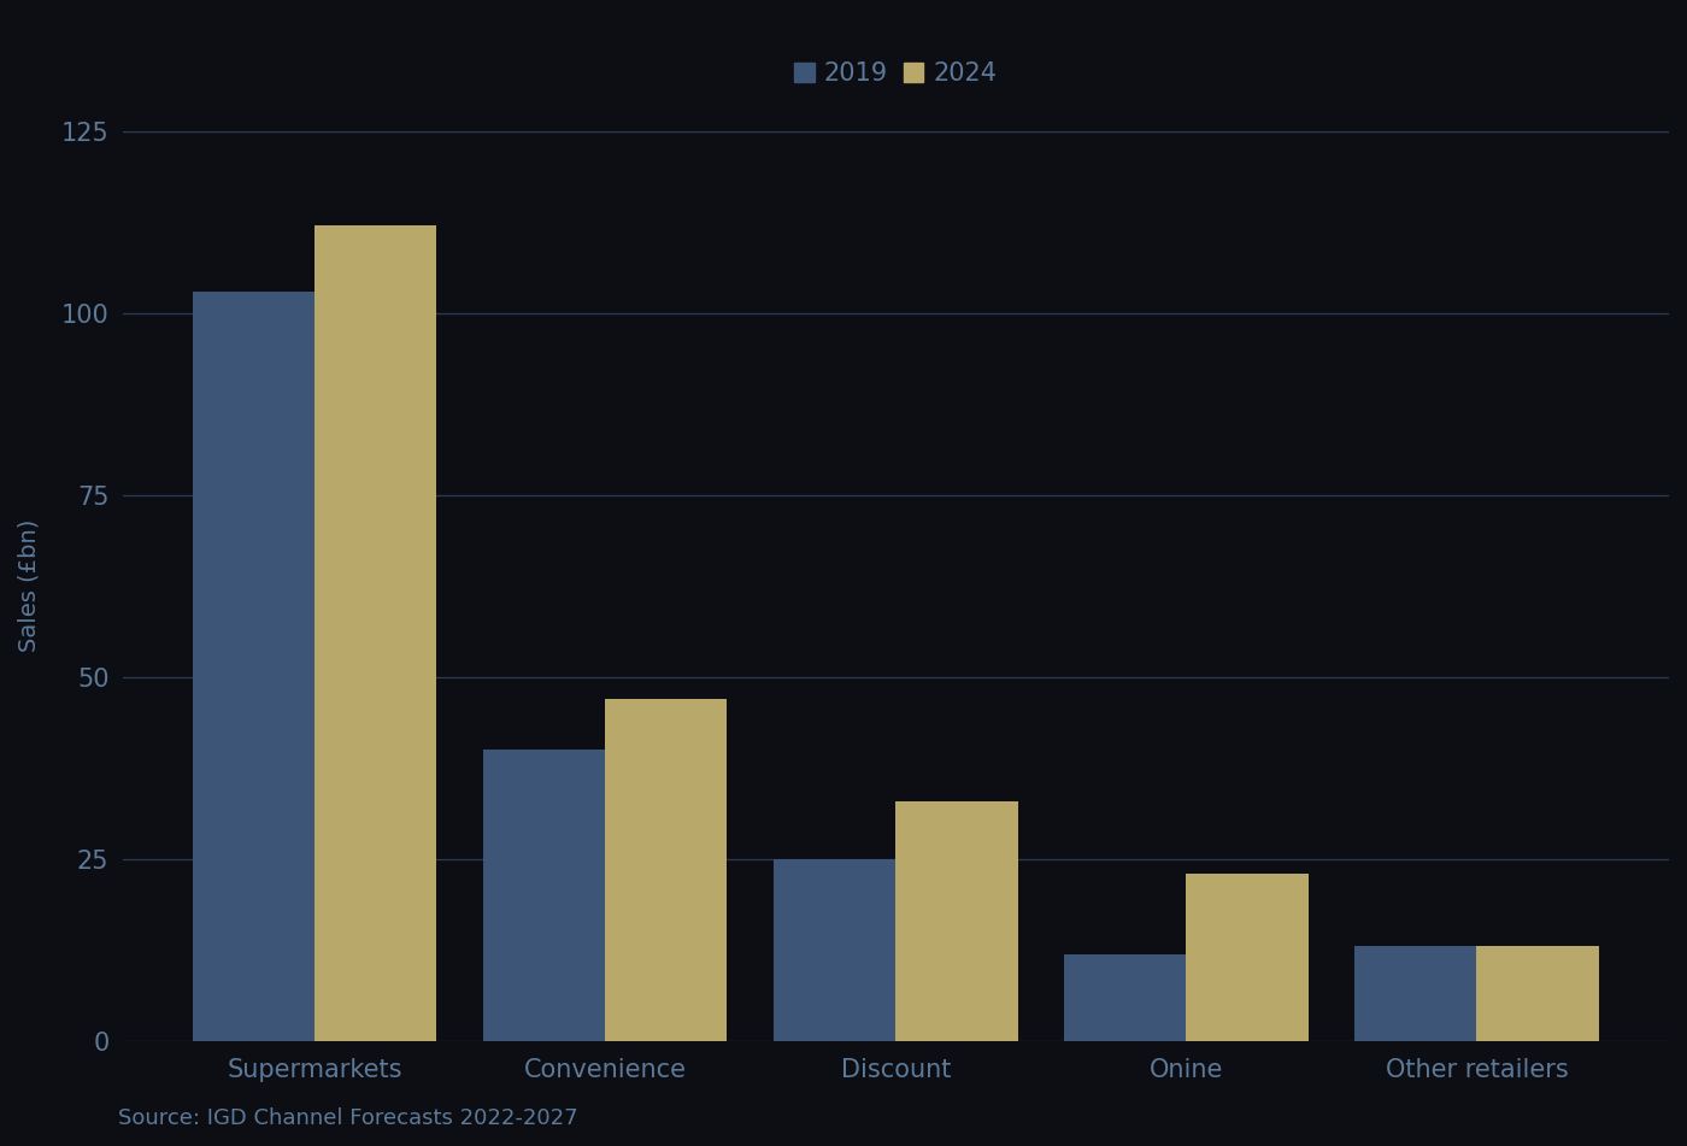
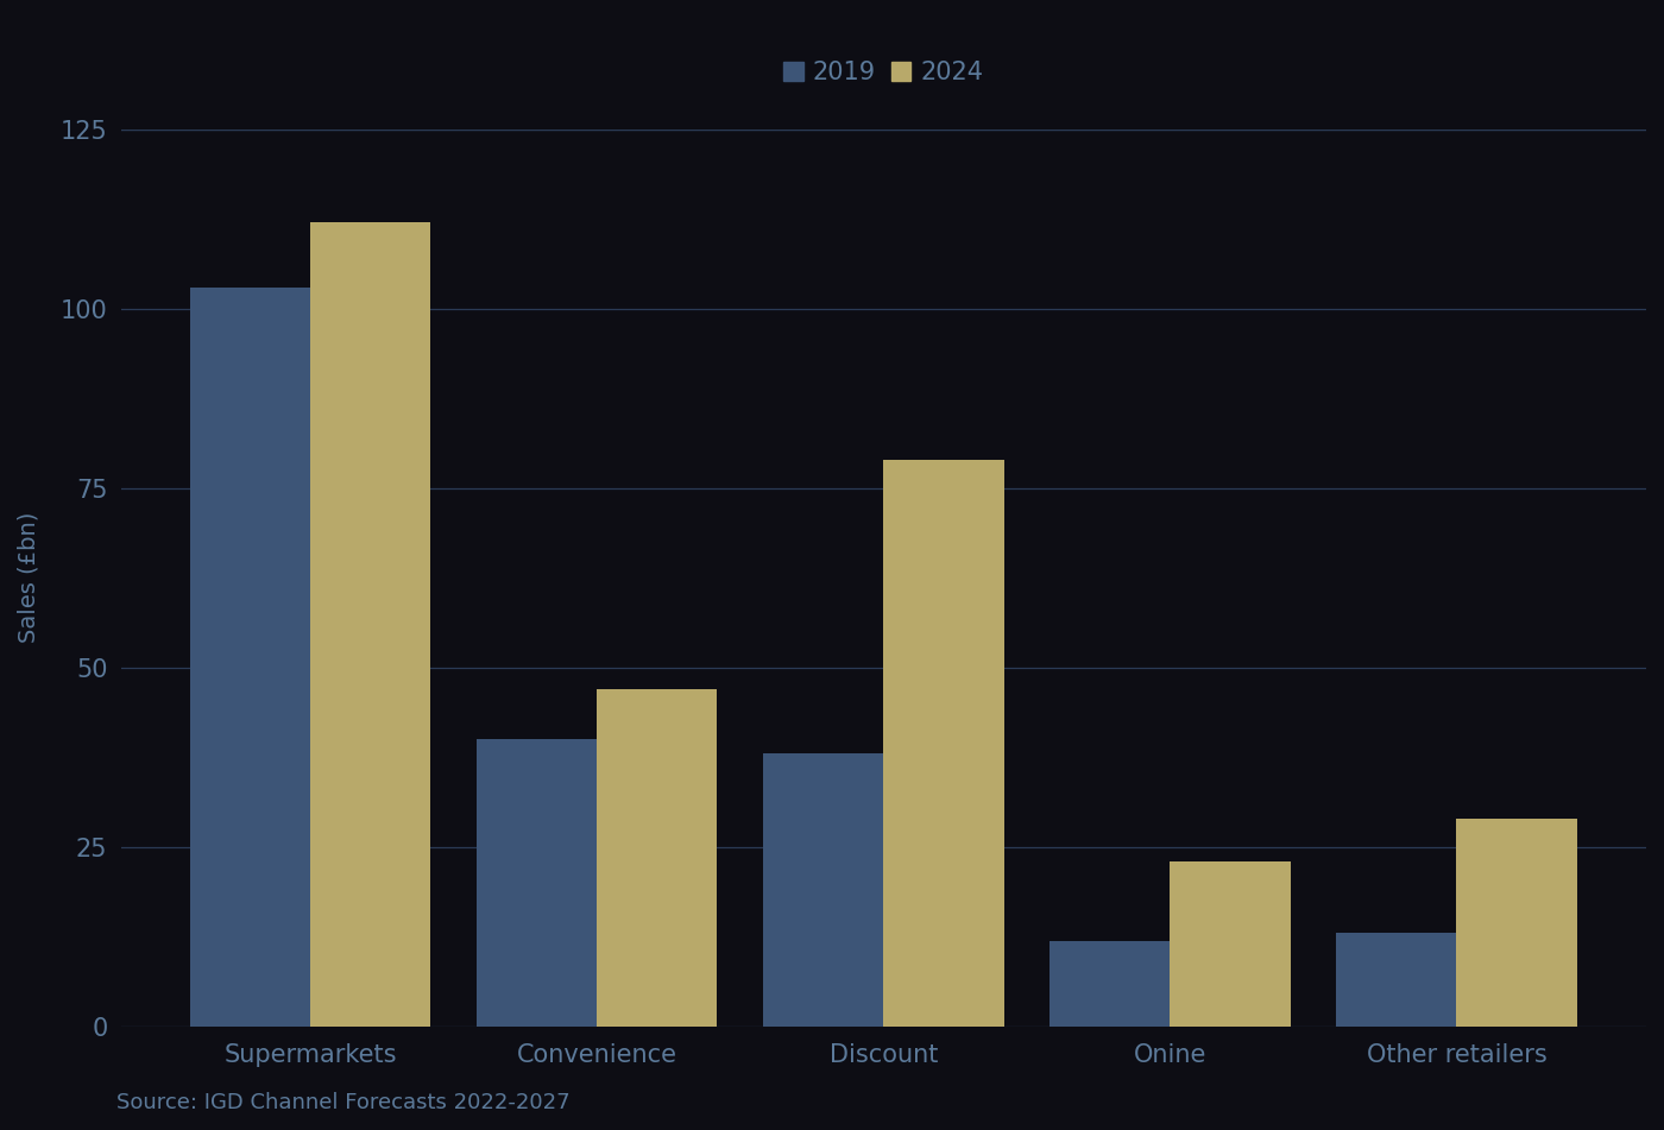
2019/Discount: 25 -> 38
2024/Discount: 33 -> 79
2024/Other retailers: 13 -> 29
